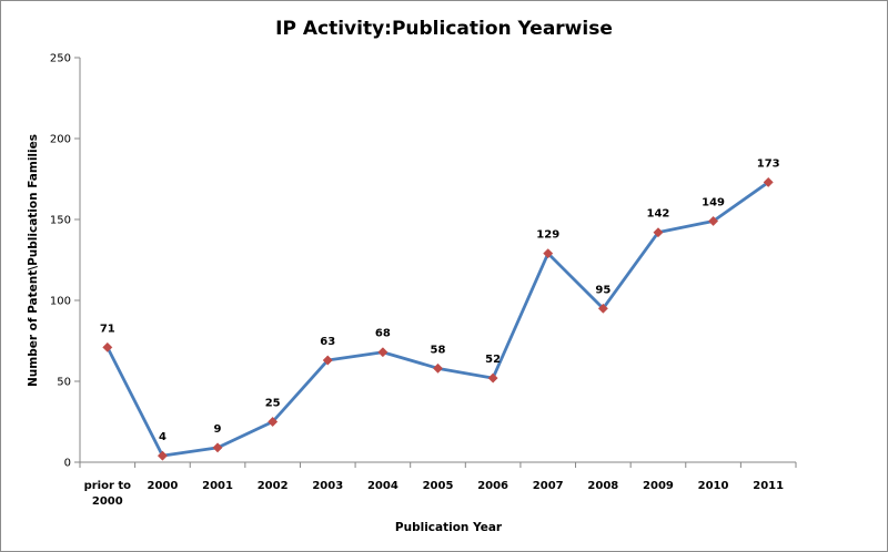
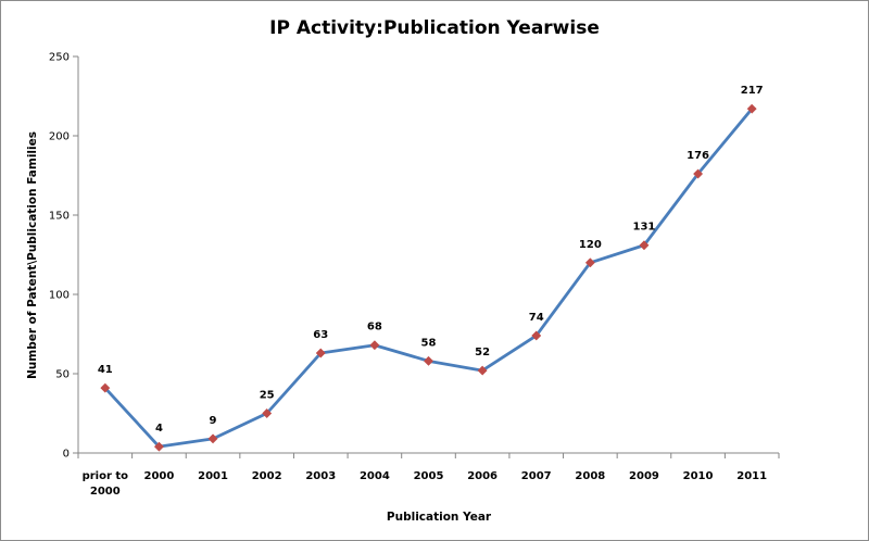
prior to 2000: 71 -> 41
2007: 129 -> 74
2008: 95 -> 120
2009: 142 -> 131
2010: 149 -> 176
2011: 173 -> 217
